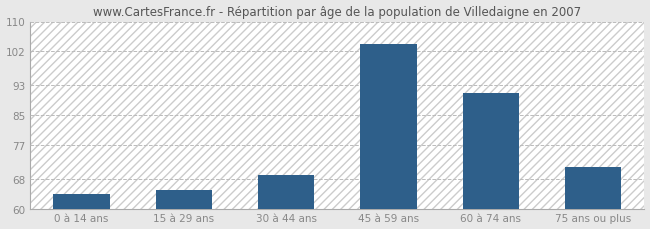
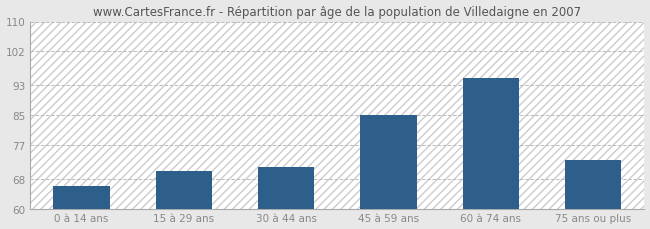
0 à 14 ans: 64 -> 66
15 à 29 ans: 65 -> 70
30 à 44 ans: 69 -> 71
45 à 59 ans: 104 -> 85
60 à 74 ans: 91 -> 95
75 ans ou plus: 71 -> 73
